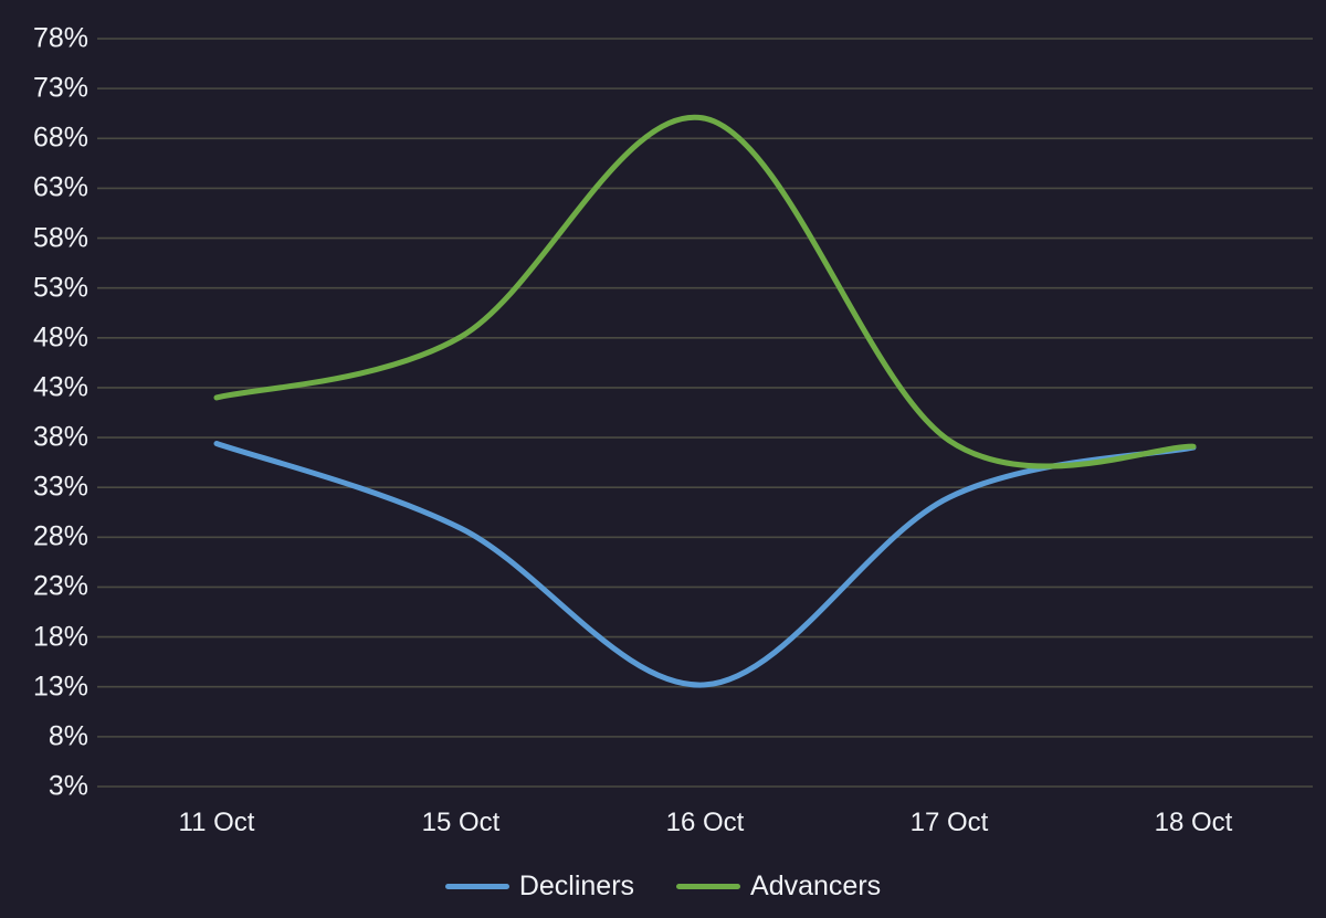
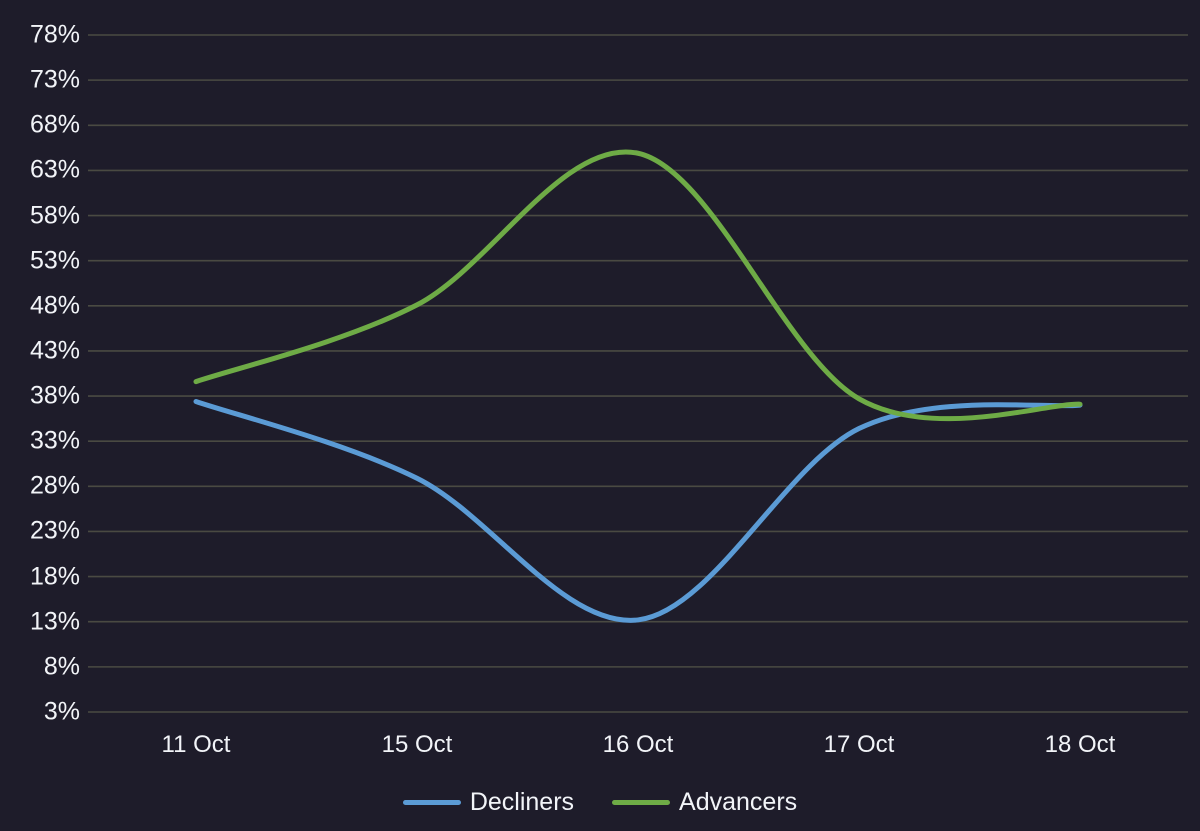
Advancers/11 Oct: 42% -> 40%
Advancers/16 Oct: 70% -> 65%
Decliners/17 Oct: 32% -> 34%
